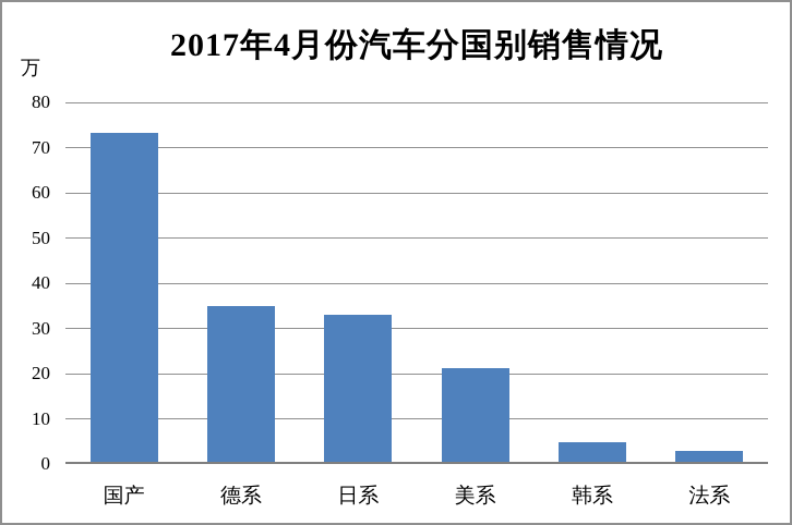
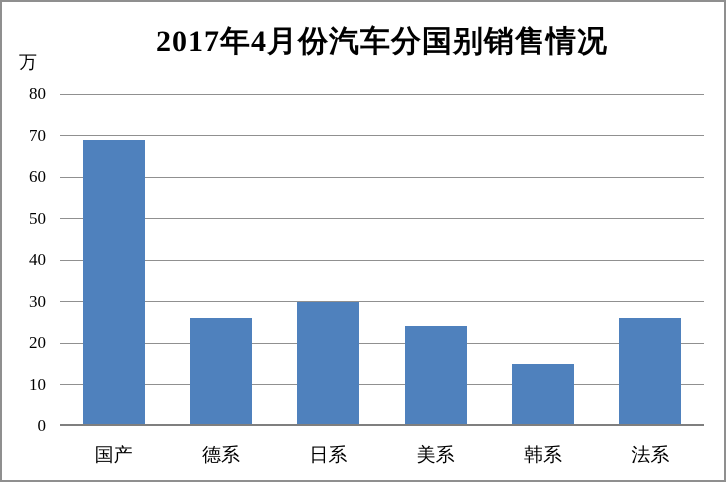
国产: 73 -> 69
德系: 35 -> 26
日系: 33 -> 30
美系: 21 -> 24
韩系: 5 -> 15
法系: 3 -> 26
